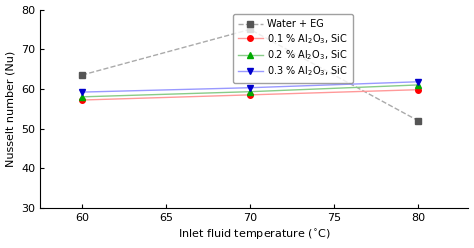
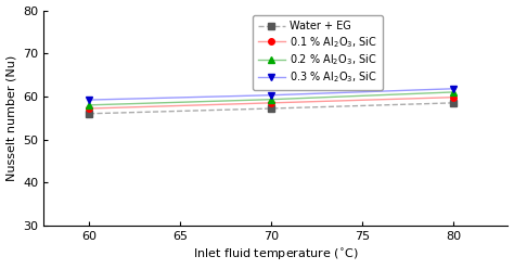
Water + EG/60: 63.5 -> 56.0
Water + EG/70: 75.0 -> 57.2
Water + EG/80: 52.0 -> 58.5
